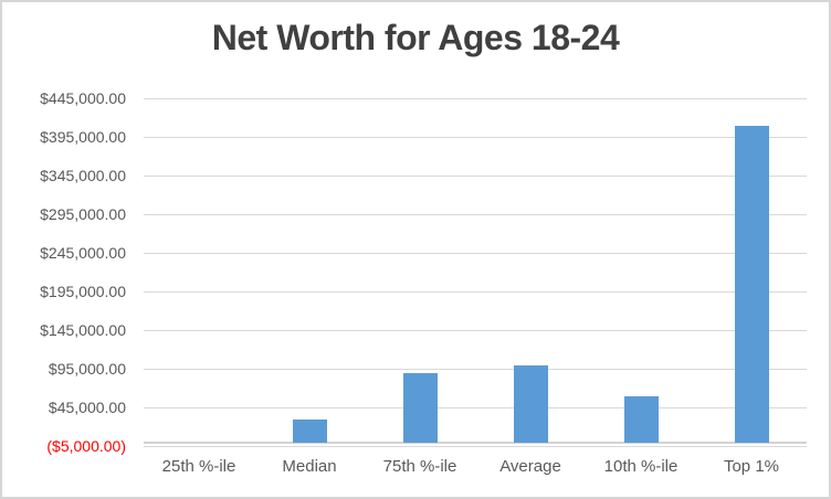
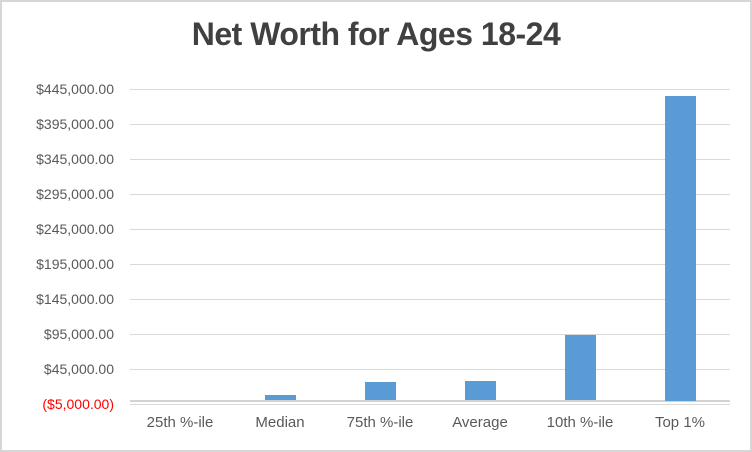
Median: $30000 -> $10000
75th %-ile: $90000 -> $30000
Average: $100000 -> $30000
10th %-ile: $60000 -> $90000
Top 1%: $410000 -> $440000
